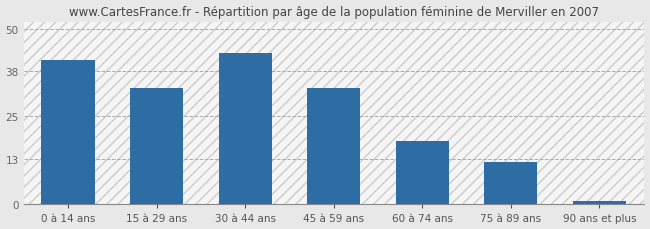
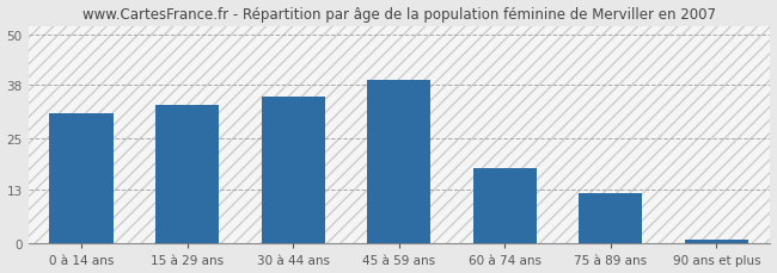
0 à 14 ans: 41 -> 31
30 à 44 ans: 43 -> 35
45 à 59 ans: 33 -> 39
